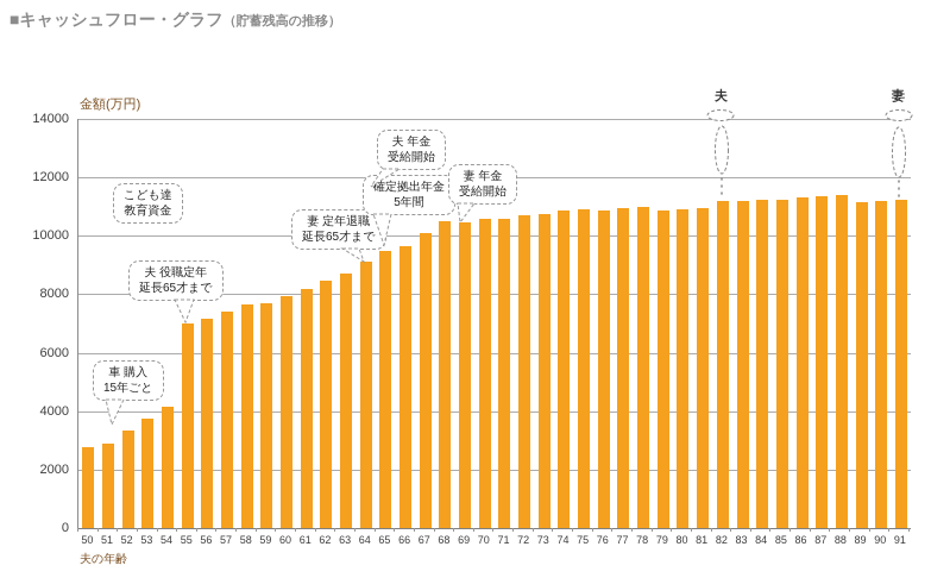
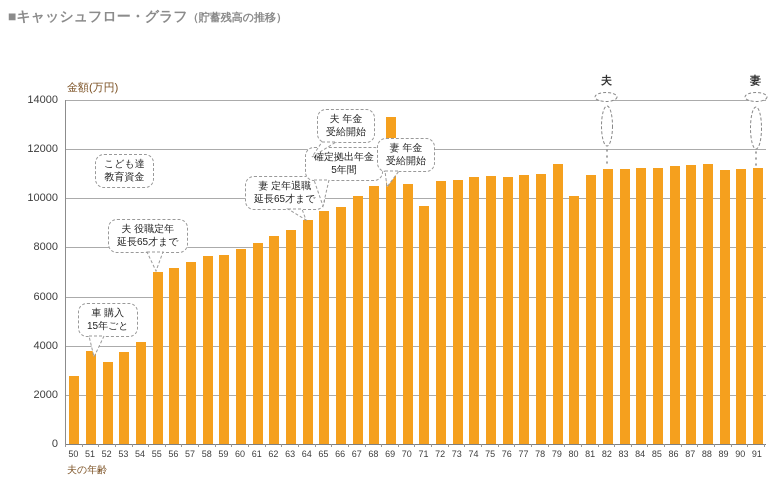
51: 2900 -> 3800
69: 10400 -> 13300
71: 10600 -> 9700
79: 10800 -> 11400
80: 10900 -> 10100
